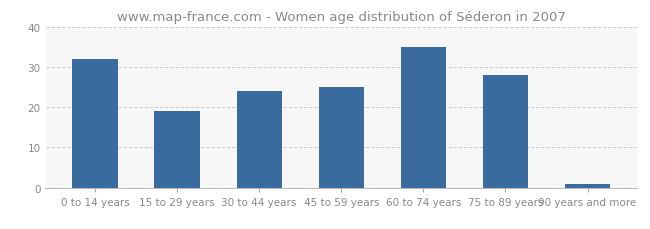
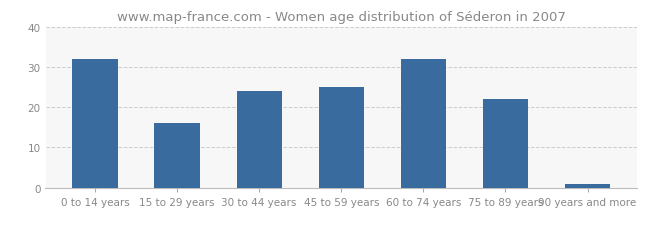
15 to 29 years: 19 -> 16
60 to 74 years: 35 -> 32
75 to 89 years: 28 -> 22
